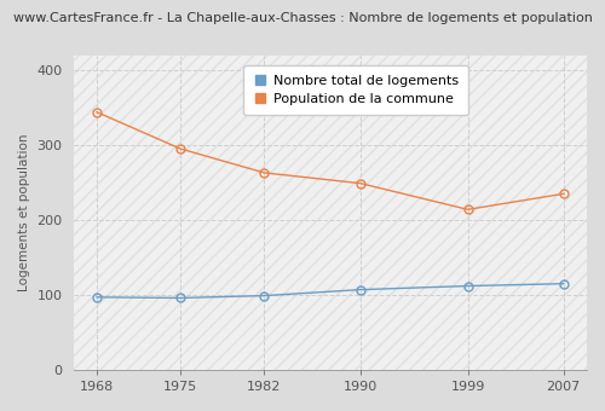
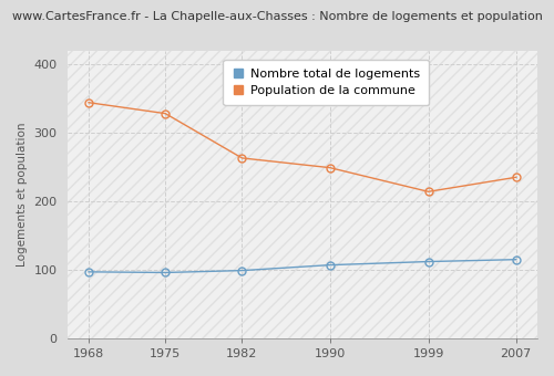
Population de la commune/1975: 295 -> 328
